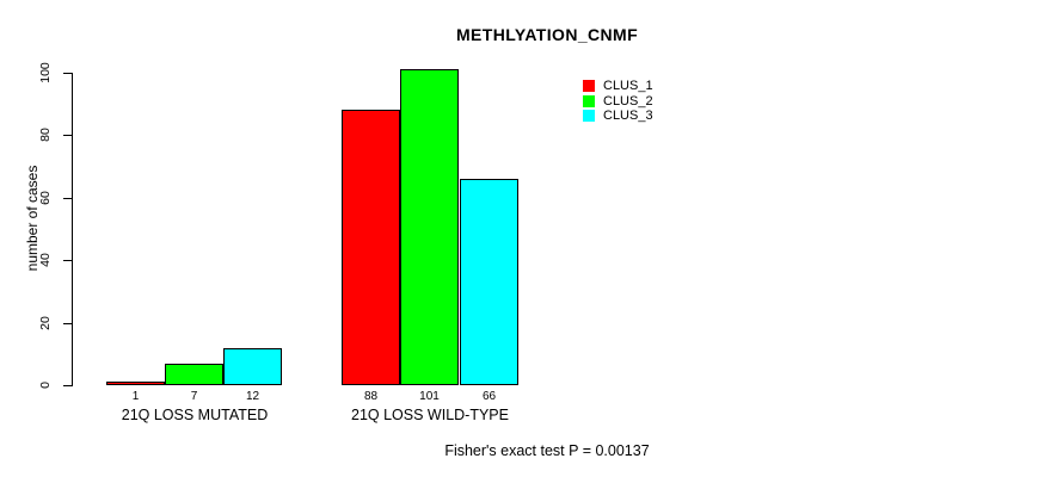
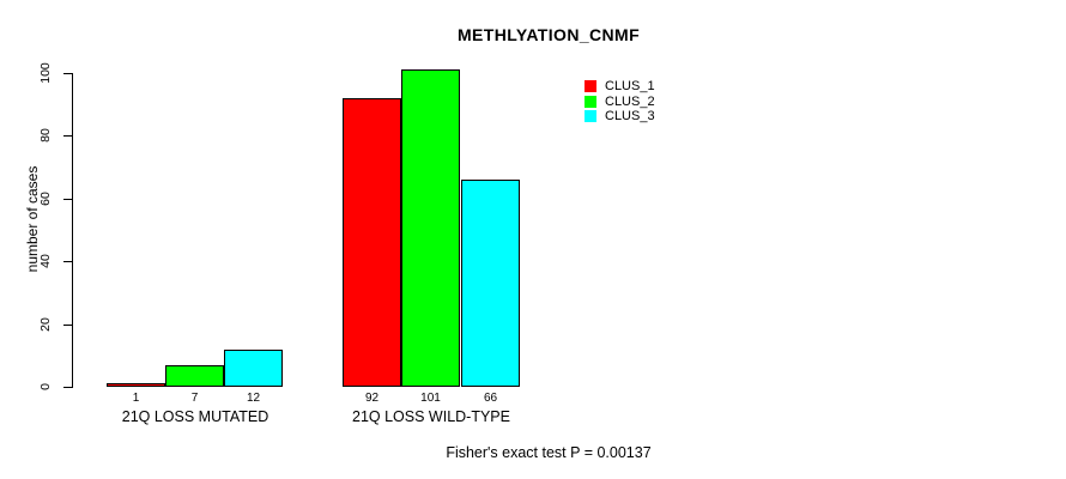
CLUS_1/21Q LOSS WILD-TYPE: 88 -> 92
